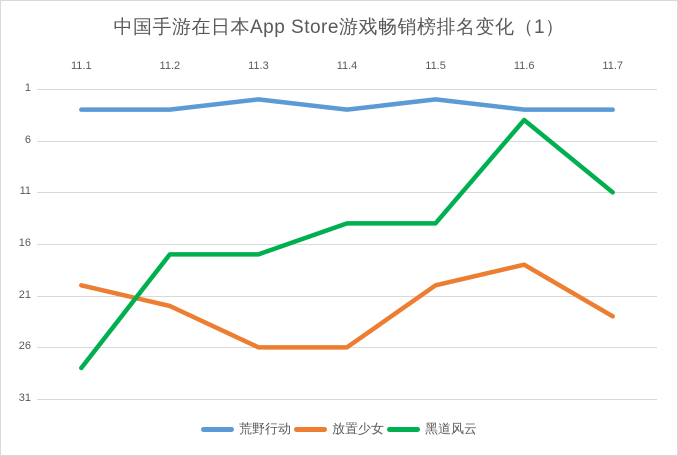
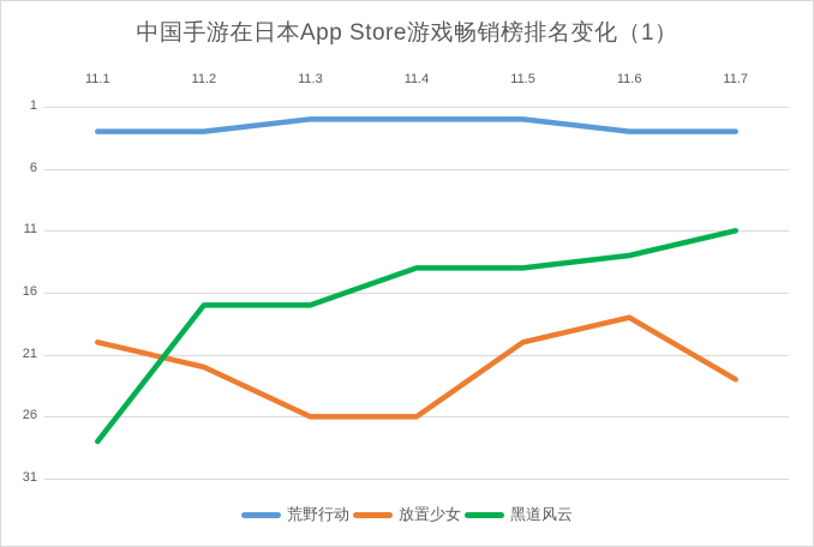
荒野行动/11.4: 3 -> 2
黑道风云/11.6: 4 -> 13
